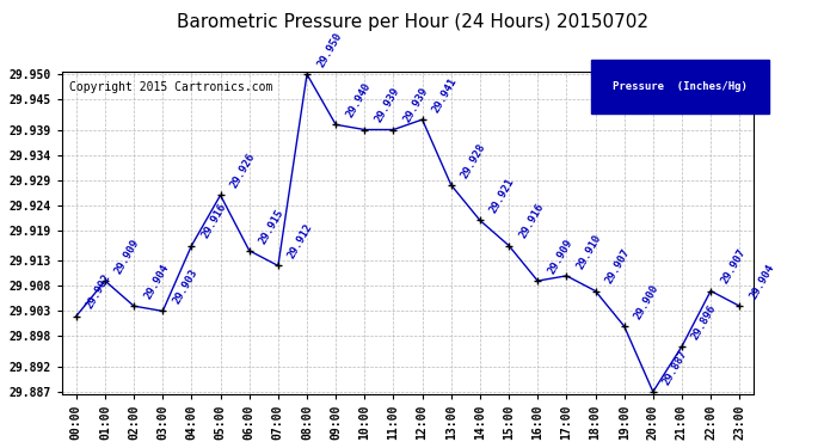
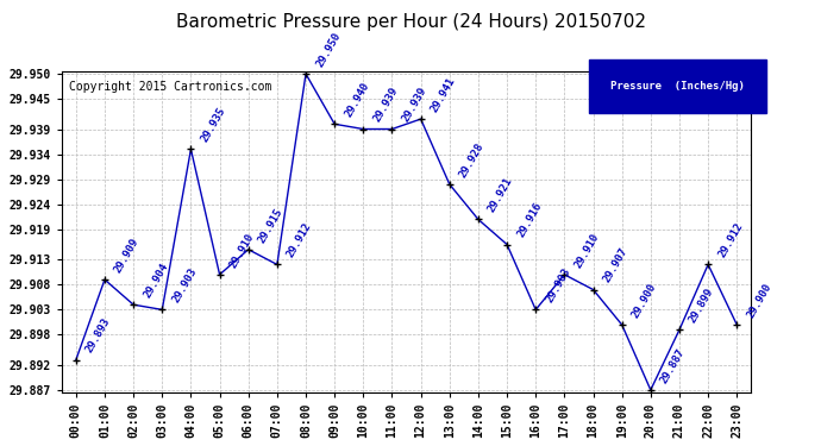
00:00: 29.902 -> 29.893
04:00: 29.916 -> 29.935
05:00: 29.926 -> 29.910
16:00: 29.909 -> 29.903
21:00: 29.896 -> 29.899
22:00: 29.907 -> 29.912
23:00: 29.904 -> 29.900
